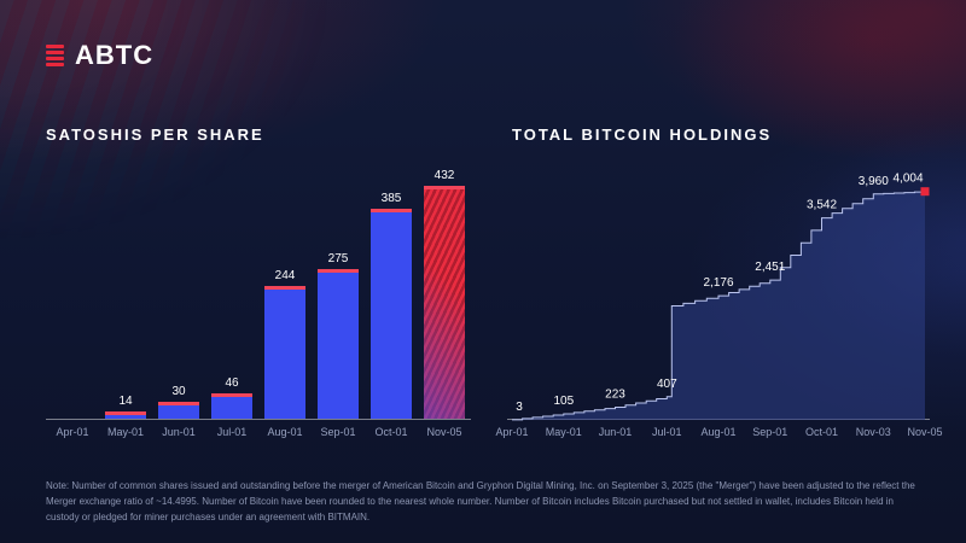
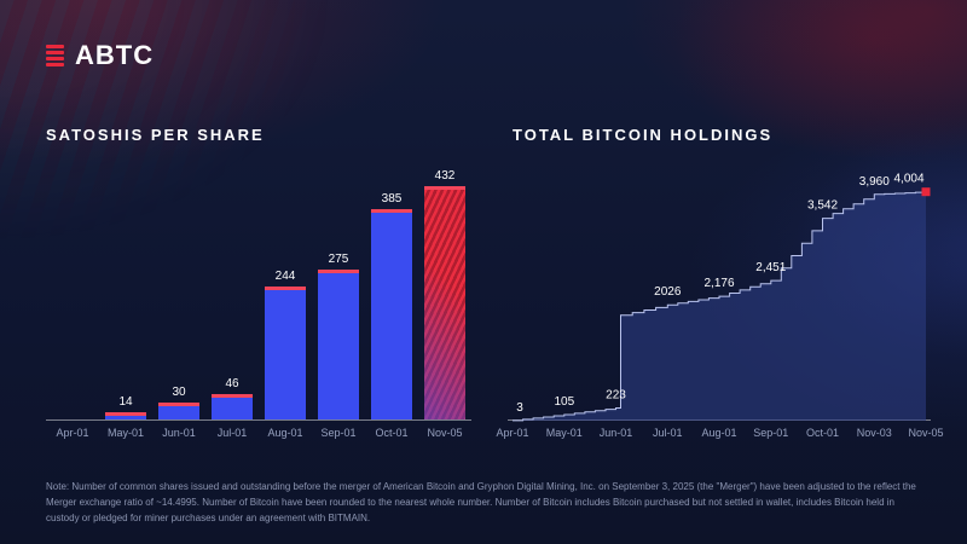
TOTAL BITCOIN HOLDINGS/Jul-01: 407 -> 2026
